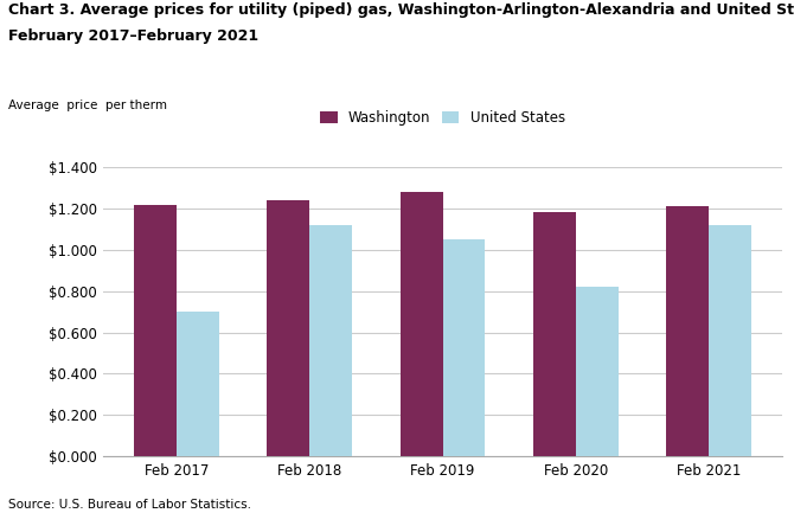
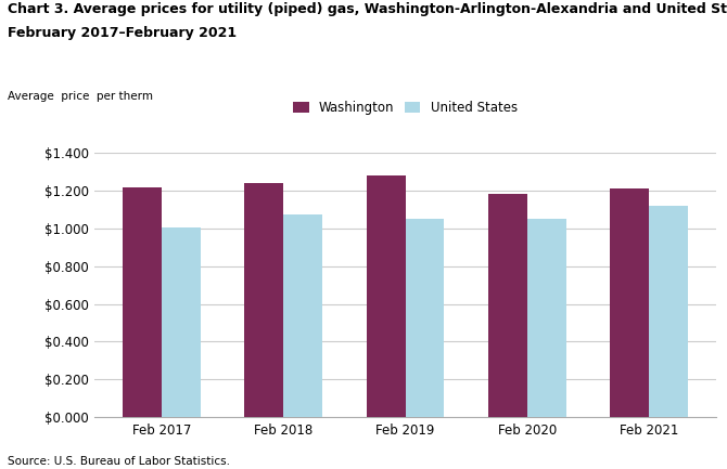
United States/Feb 2017: $0.70 -> $1.00
United States/Feb 2018: $1.12 -> $1.07
United States/Feb 2020: $0.82 -> $1.05
